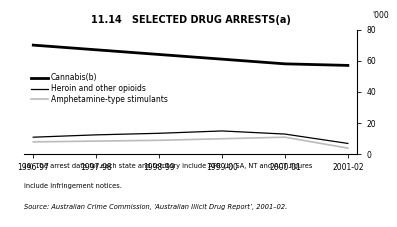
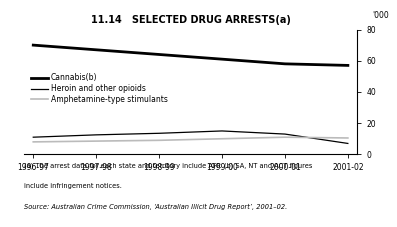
Amphetamine-type stimulants/2001-02: 4 -> 10
